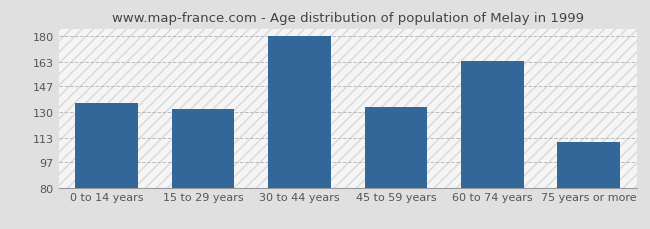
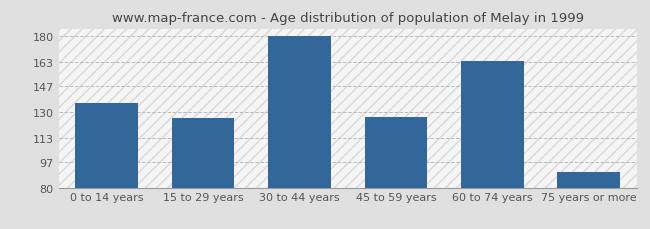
15 to 29 years: 132 -> 126
45 to 59 years: 133 -> 127
75 years or more: 110 -> 90
